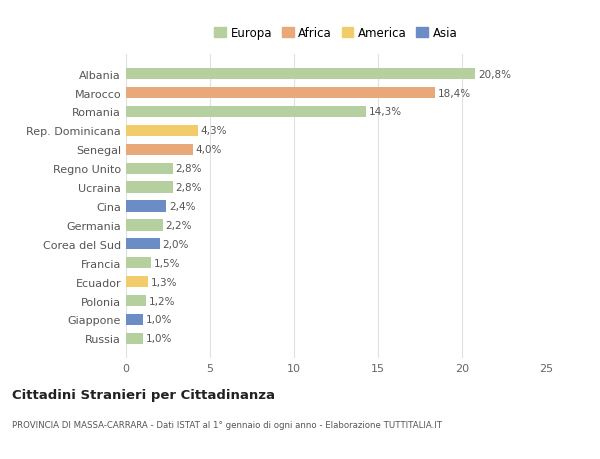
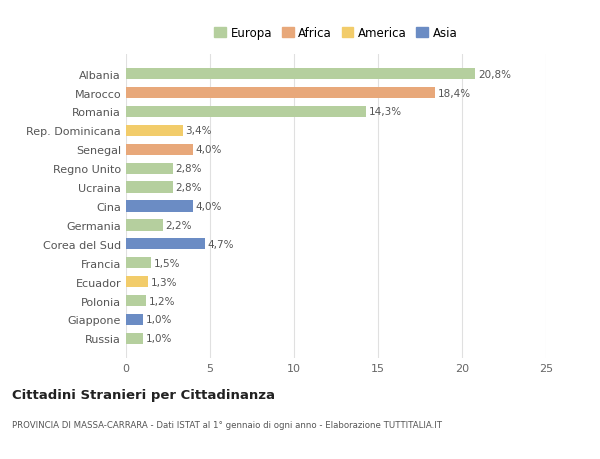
Rep. Dominicana: 4,3% -> 3,4%
Cina: 2,4% -> 4,0%
Corea del Sud: 2,0% -> 4,7%
